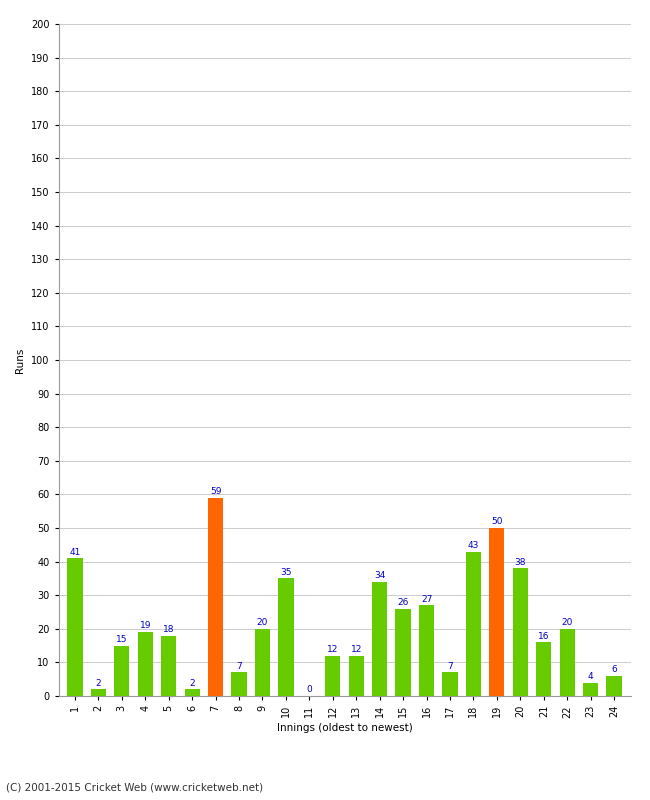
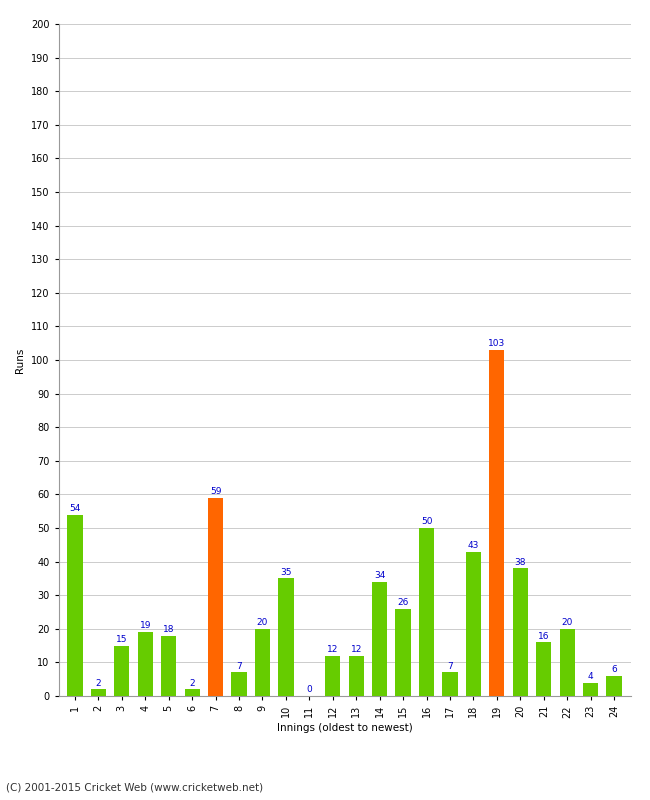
1: 41 -> 54
16: 27 -> 50
19: 50 -> 103
